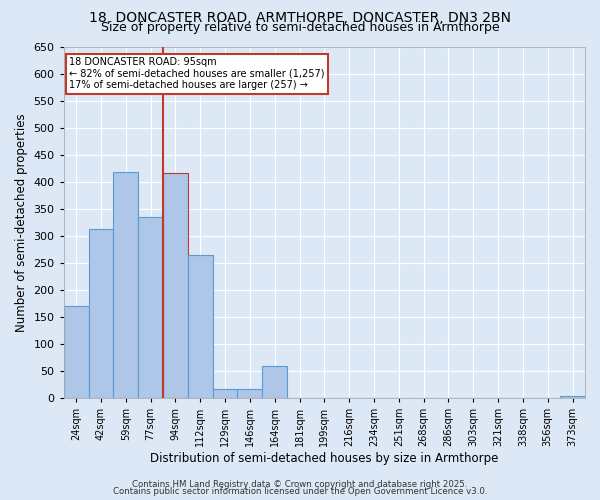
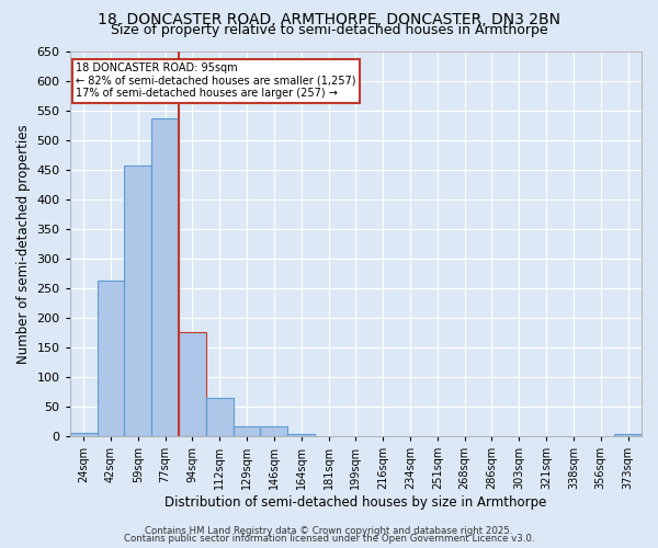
24sqm: 170 -> 5
42sqm: 312 -> 262
59sqm: 418 -> 457
77sqm: 334 -> 537
94sqm: 416 -> 175
112sqm: 264 -> 65
164sqm: 60 -> 3
